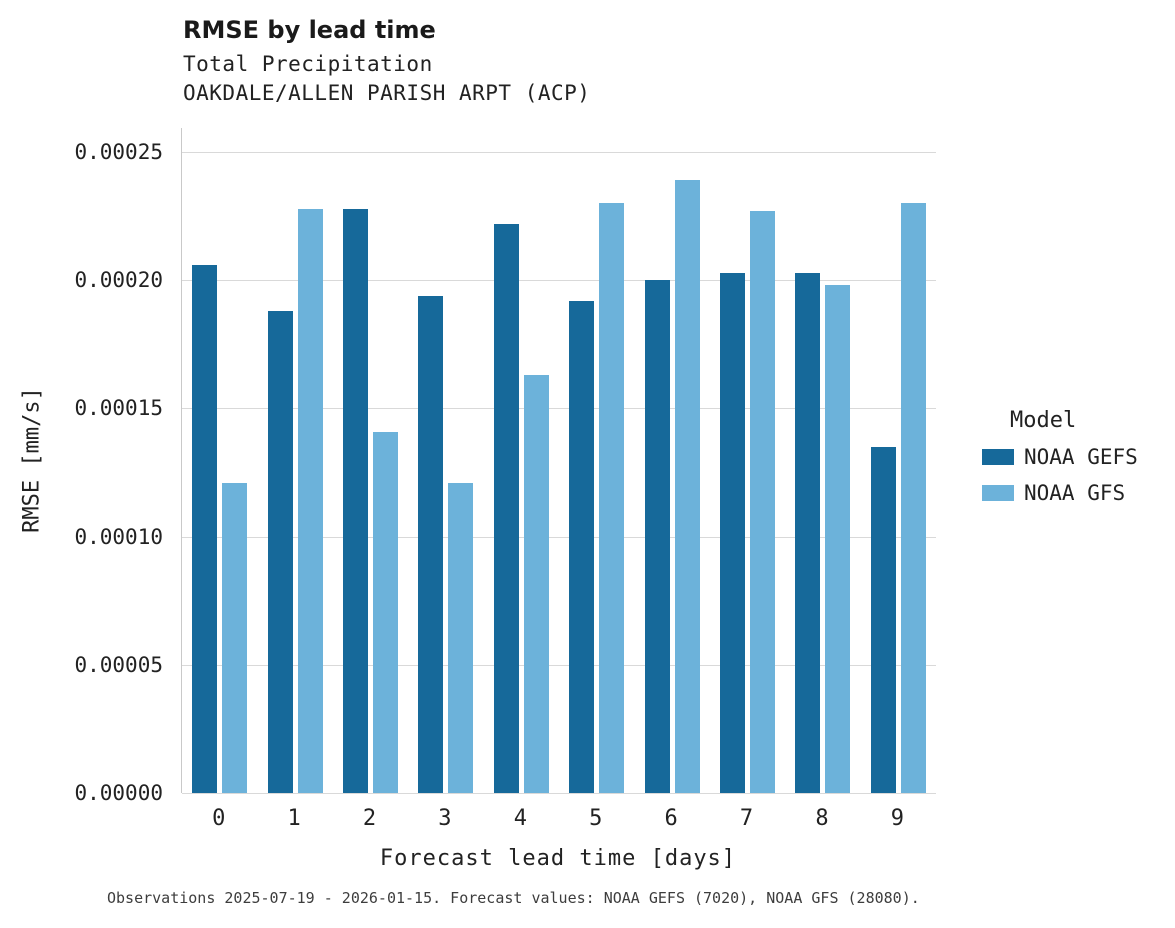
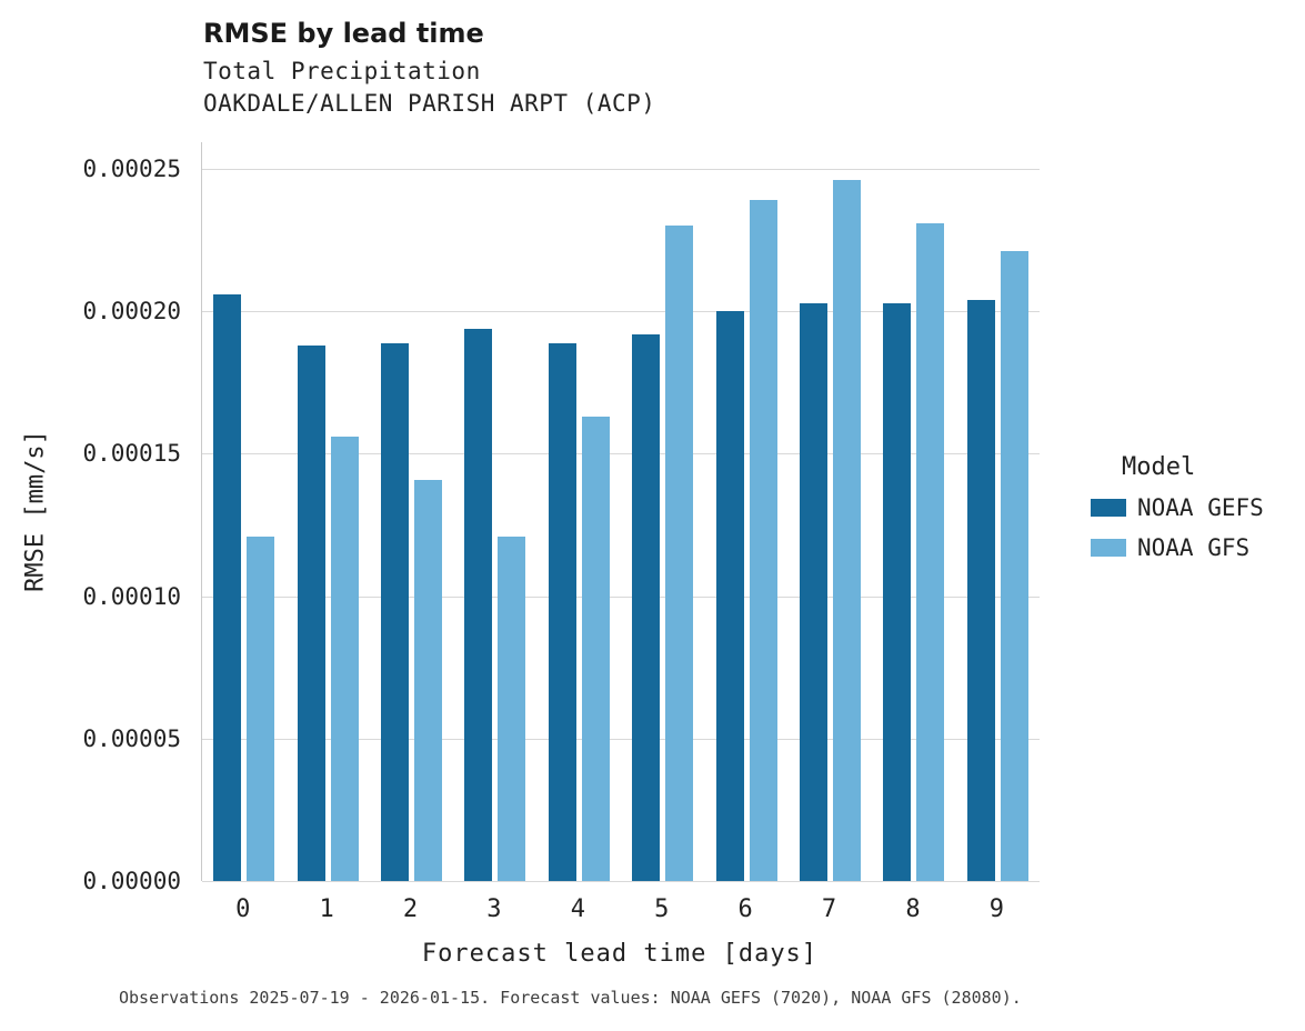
NOAA GFS/1: 0.000228 -> 0.000156
NOAA GEFS/2: 0.000228 -> 0.000189
NOAA GEFS/4: 0.000222 -> 0.000189
NOAA GFS/7: 0.000227 -> 0.000246
NOAA GFS/8: 0.000198 -> 0.000231
NOAA GEFS/9: 0.000135 -> 0.000204
NOAA GFS/9: 0.000230 -> 0.000221
